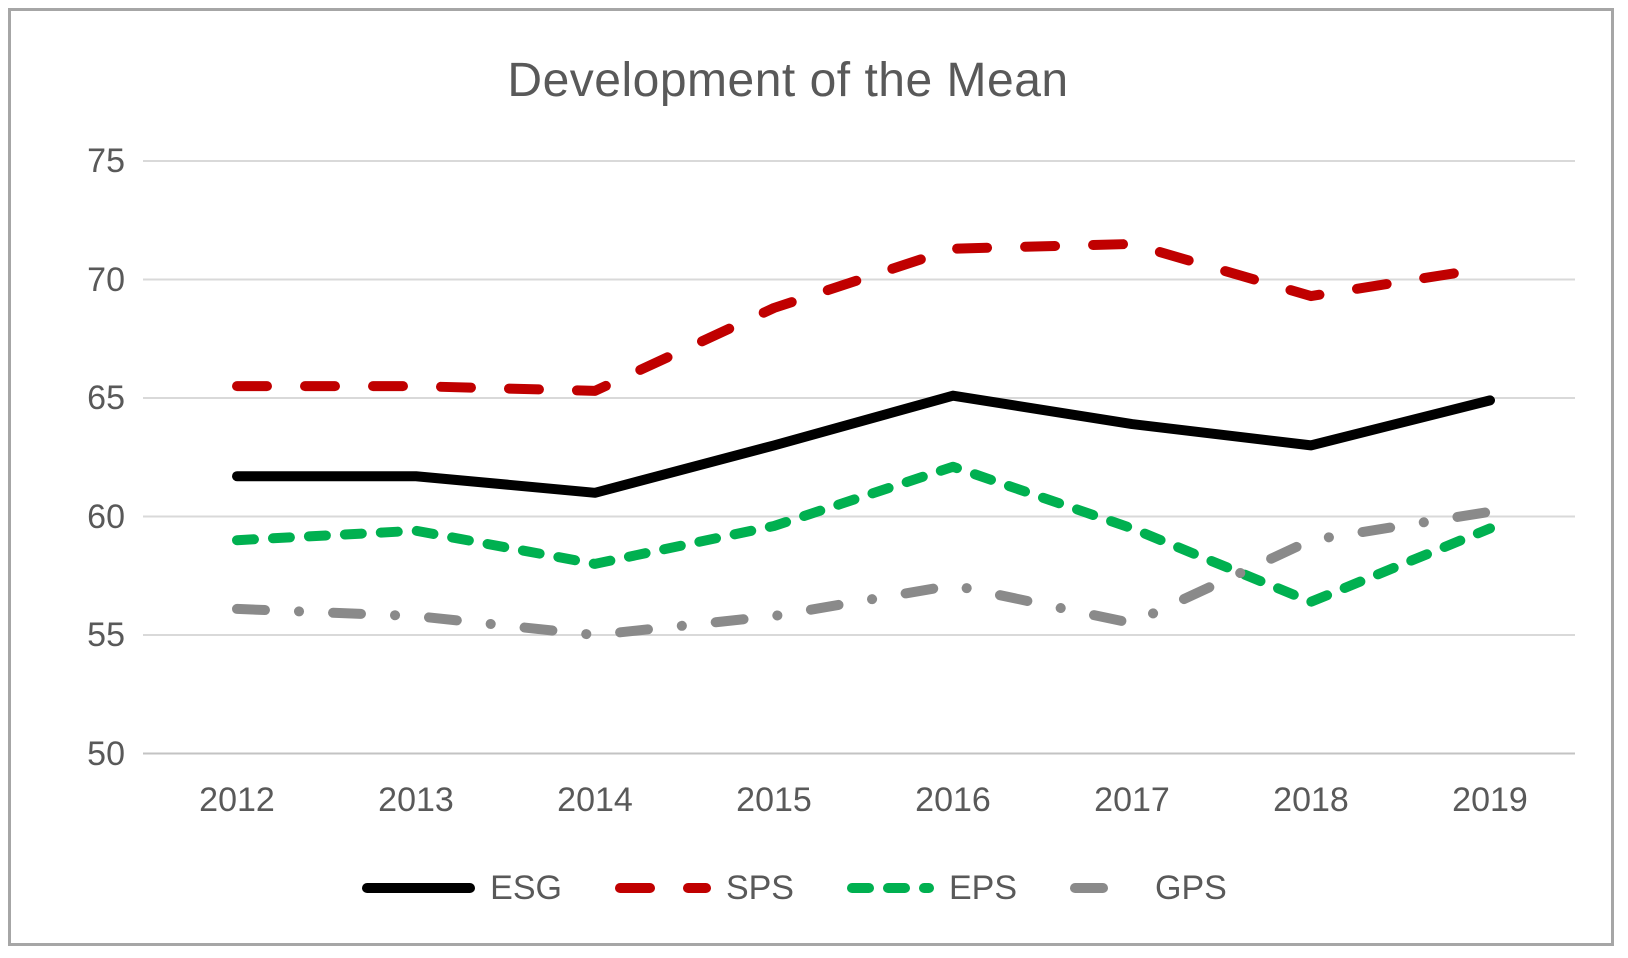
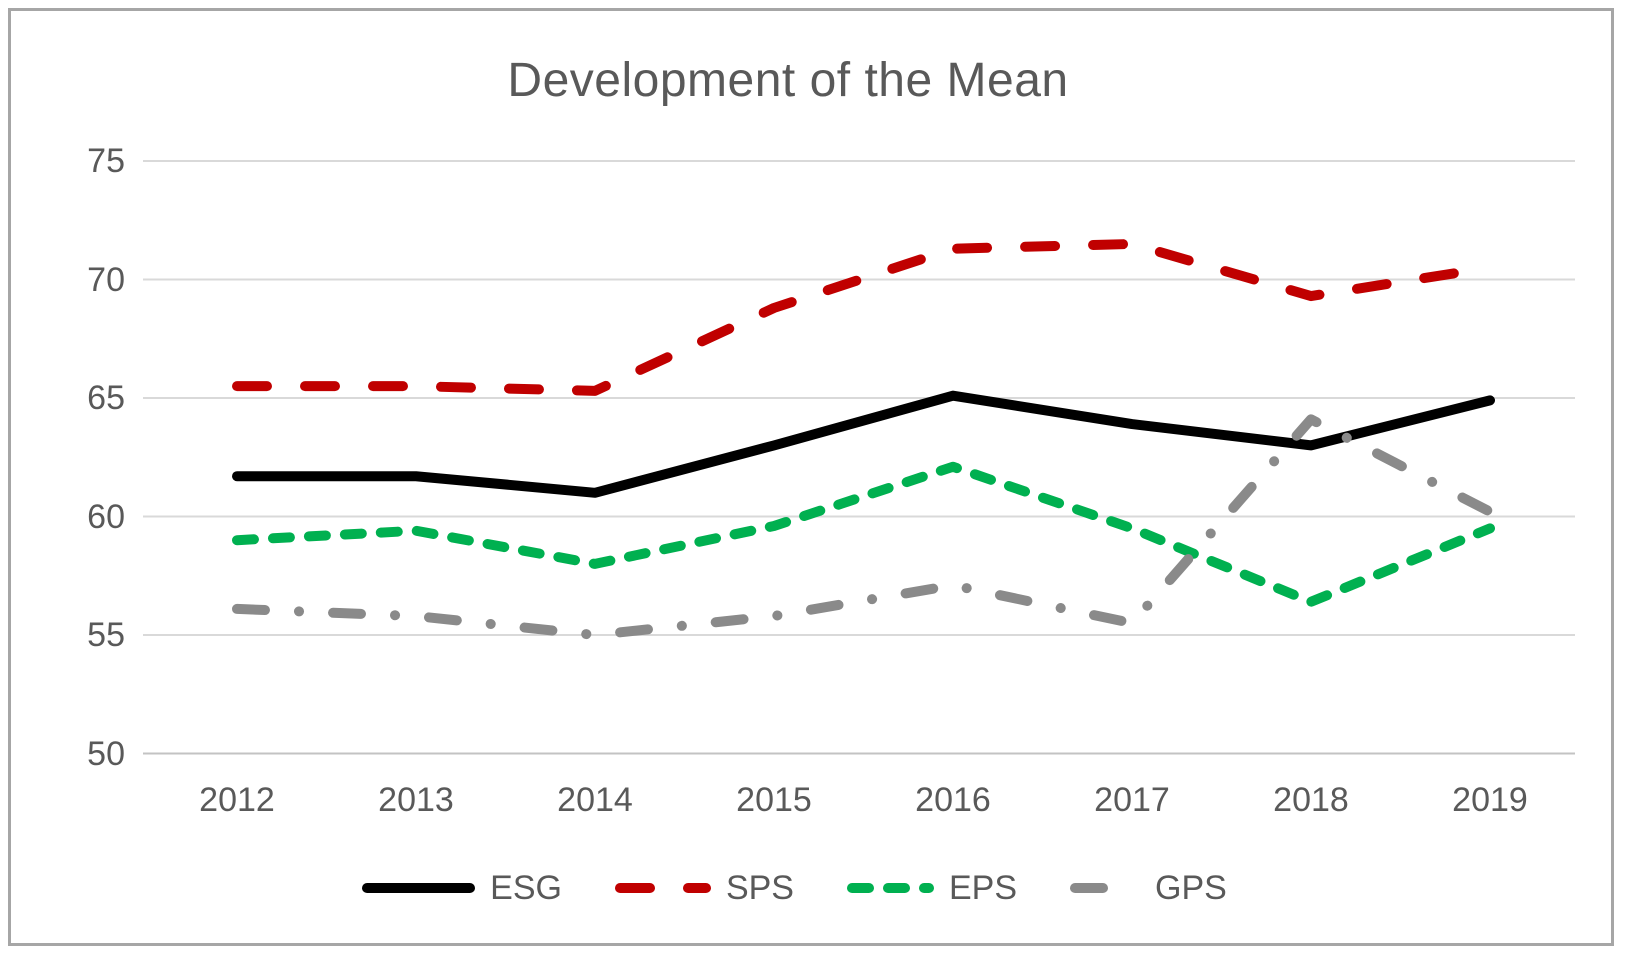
GPS/2018: 59.0 -> 64.1
